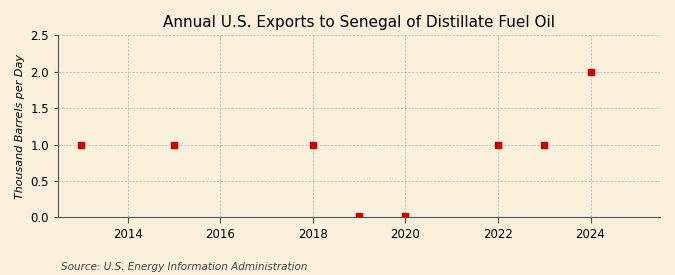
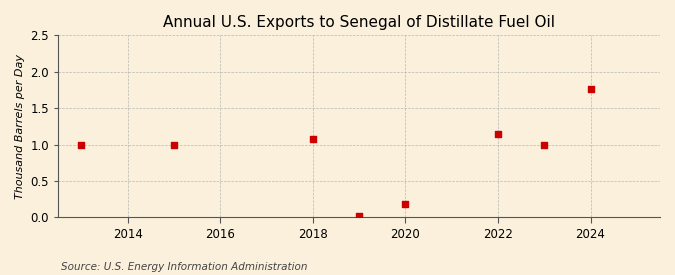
2018: 1.00 -> 1.08
2020: 0.02 -> 0.18
2022: 1.00 -> 1.14
2024: 2.00 -> 1.76
